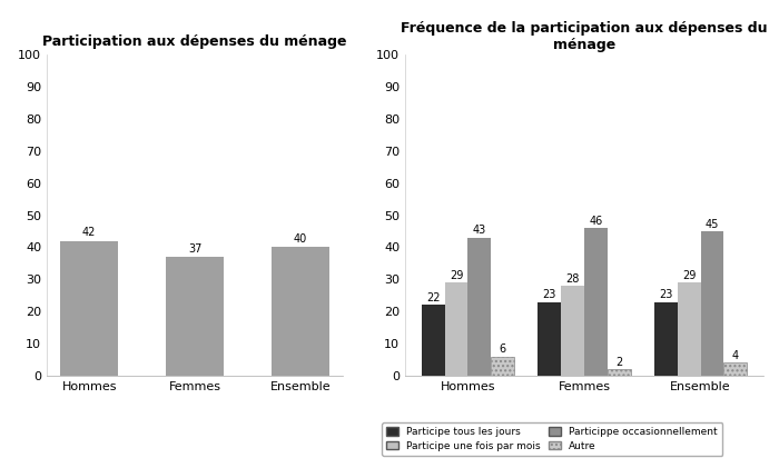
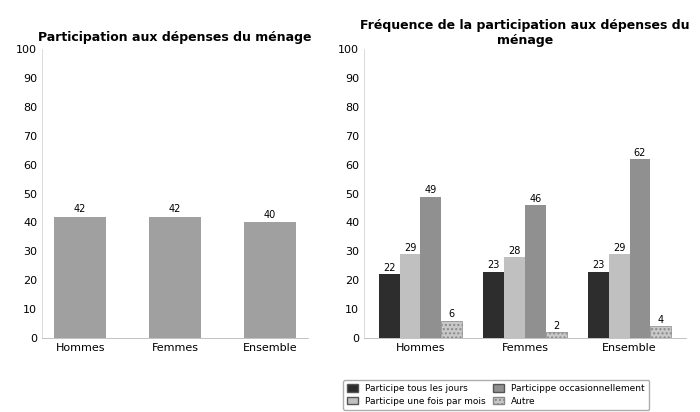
Participation aux dépenses du ménage/Femmes: 37 -> 42
Fréquence de la participation aux dépenses du ménage/Particippe occasionnellement/Hommes: 43 -> 49
Fréquence de la participation aux dépenses du ménage/Particippe occasionnellement/Ensemble: 45 -> 62
